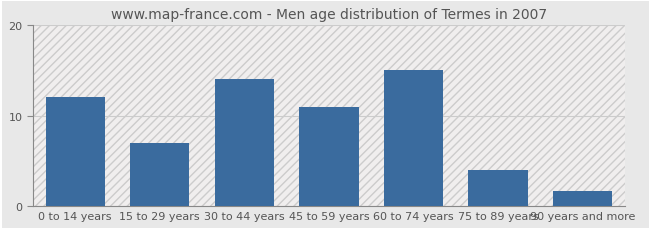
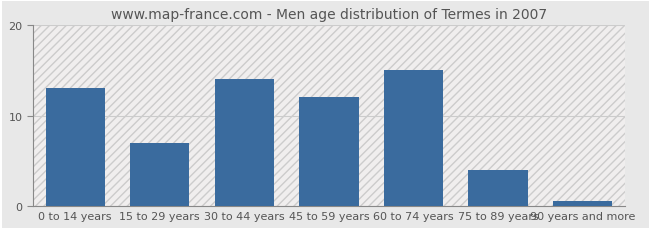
0 to 14 years: 12.0 -> 13.0
45 to 59 years: 11.0 -> 12.0
90 years and more: 1.6 -> 0.5
